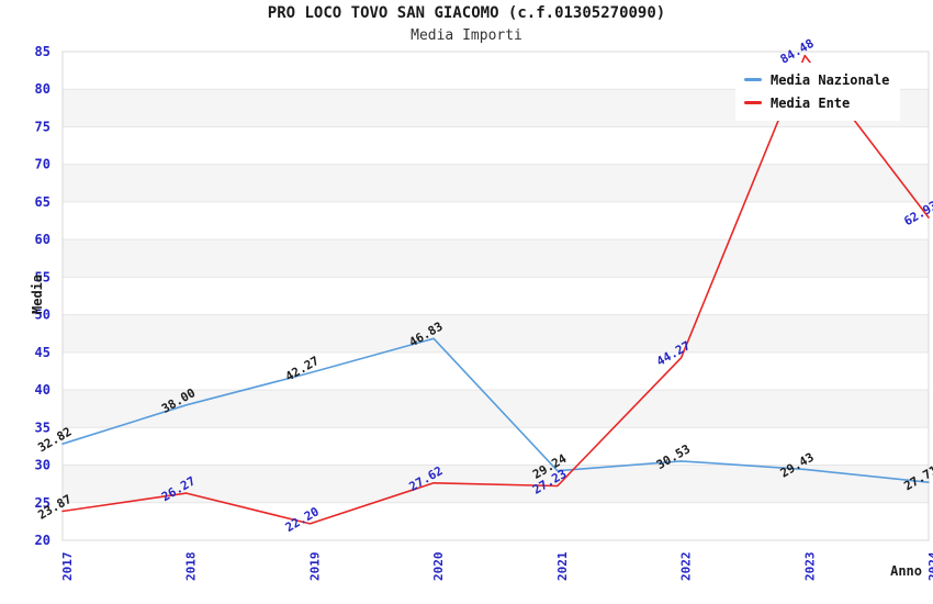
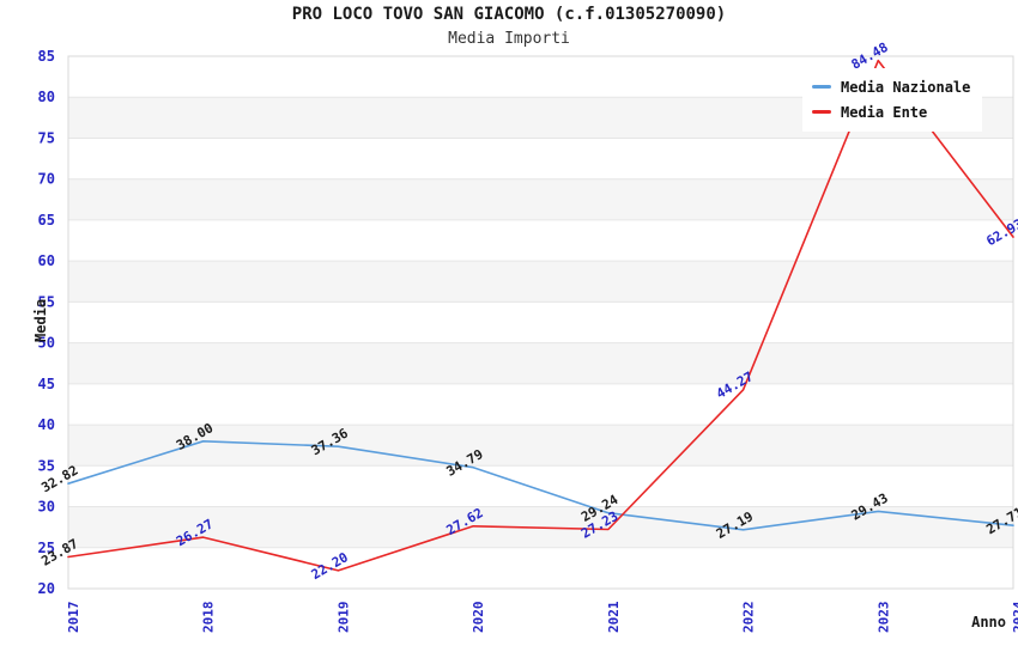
Media Nazionale/2019: 42.27 -> 37.36
Media Nazionale/2020: 46.83 -> 34.79
Media Nazionale/2022: 30.53 -> 27.19
